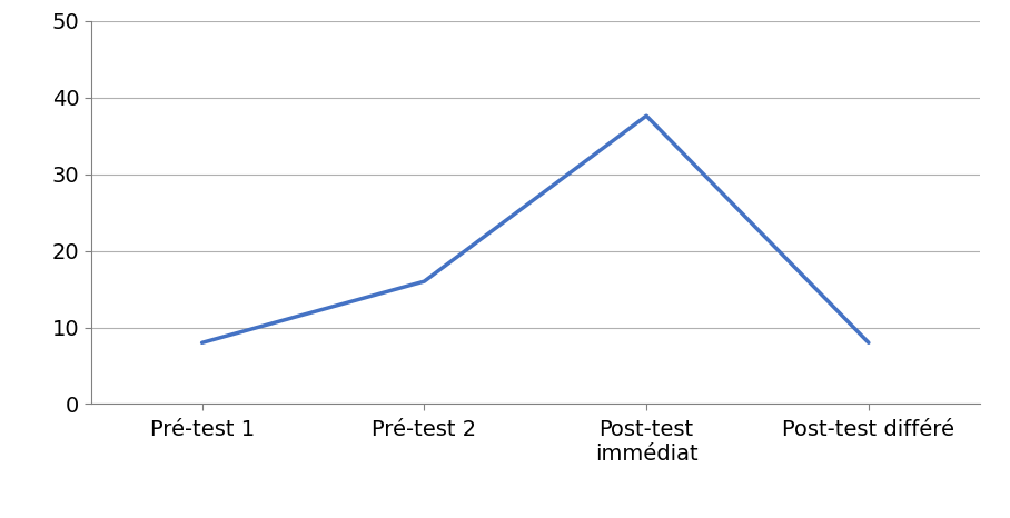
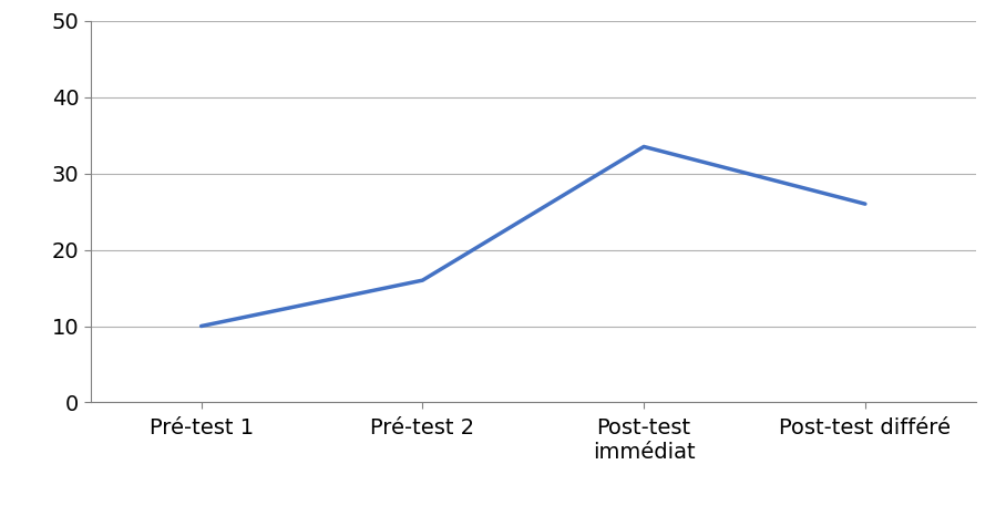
Pré-test 1: 8.0 -> 10.0
Post-test immédiat: 37.6 -> 33.5
Post-test différé: 8.0 -> 26.0
